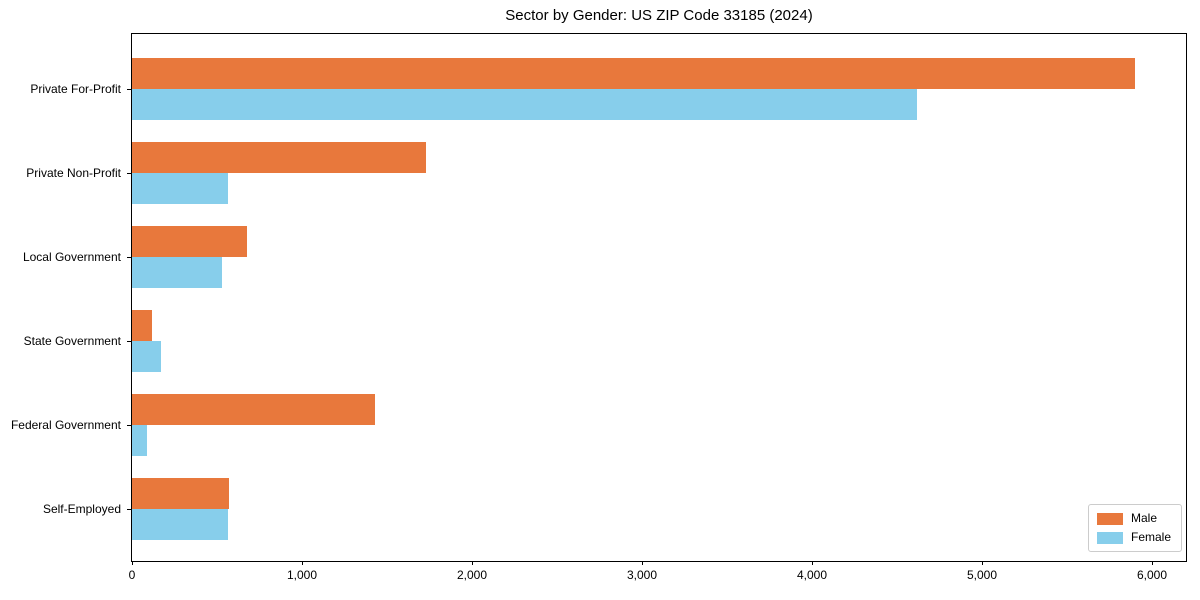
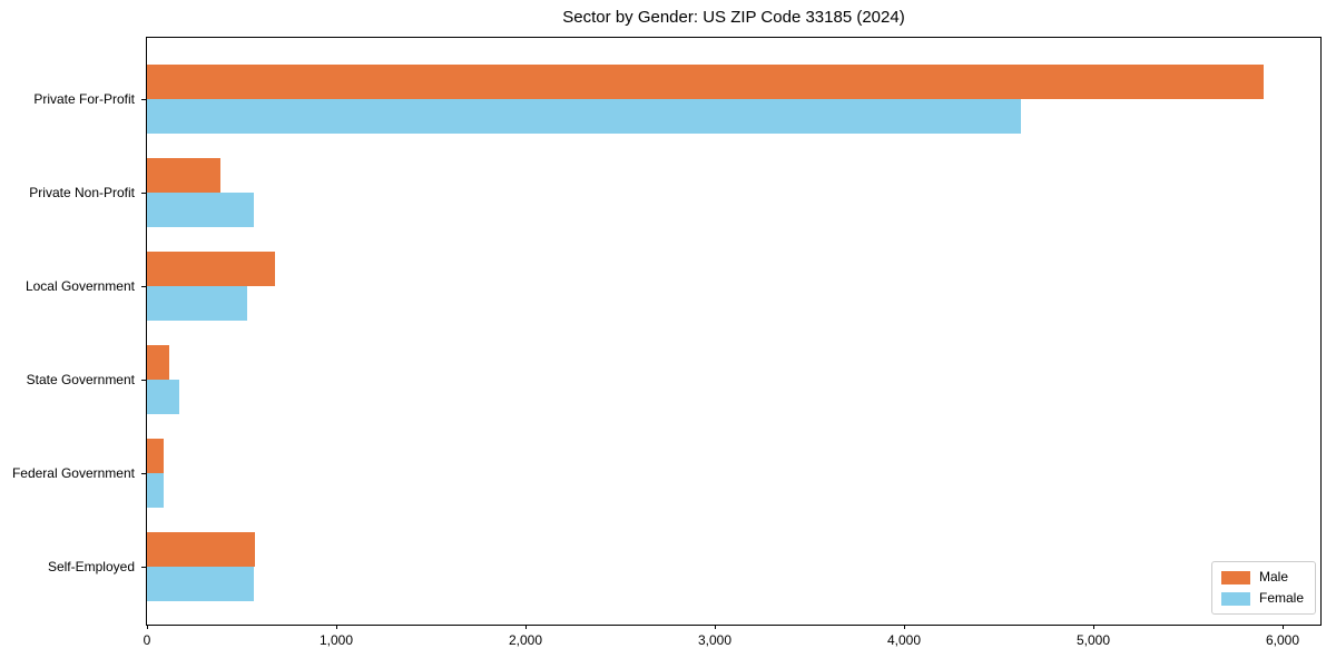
Male/Private Non-Profit: 1730 -> 390
Male/Federal Government: 1430 -> 90
